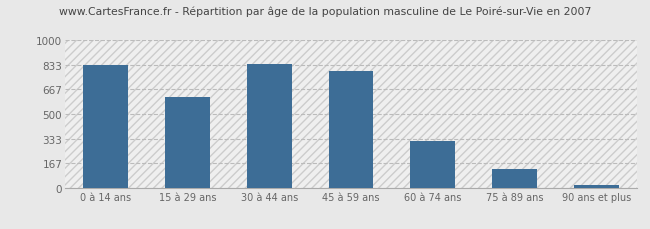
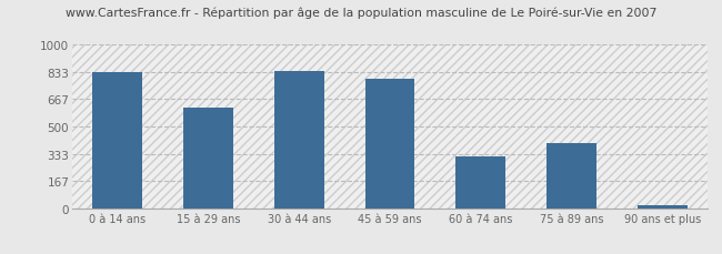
75 à 89 ans: 130 -> 400
